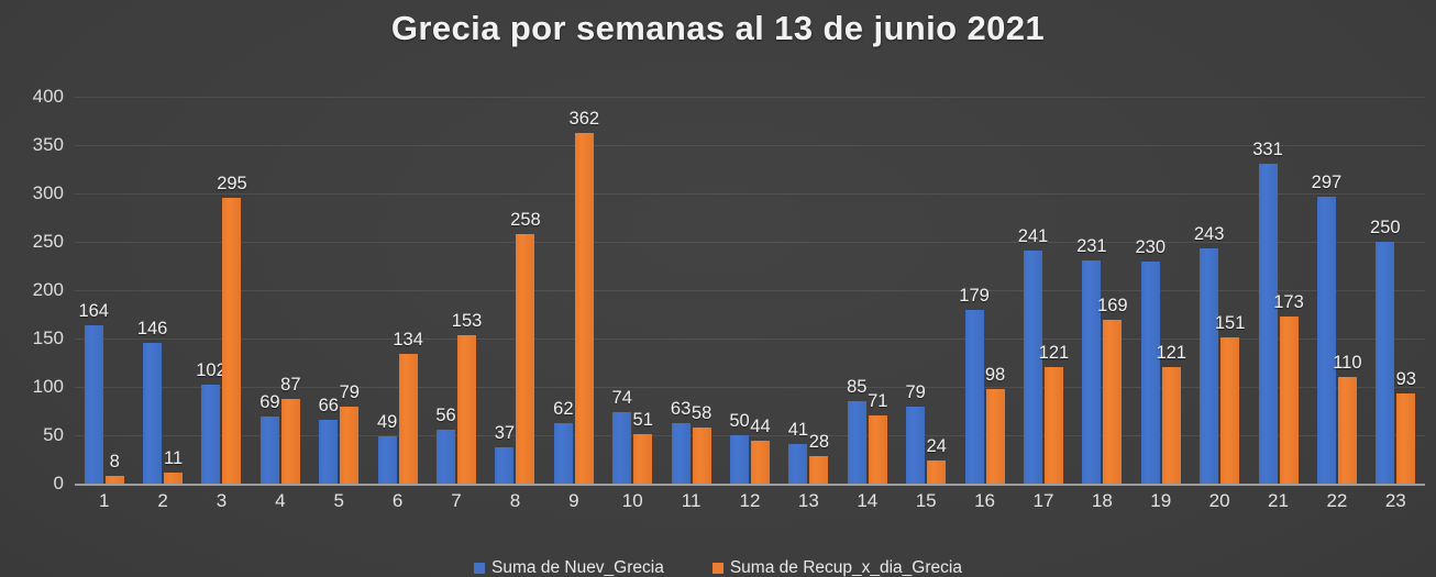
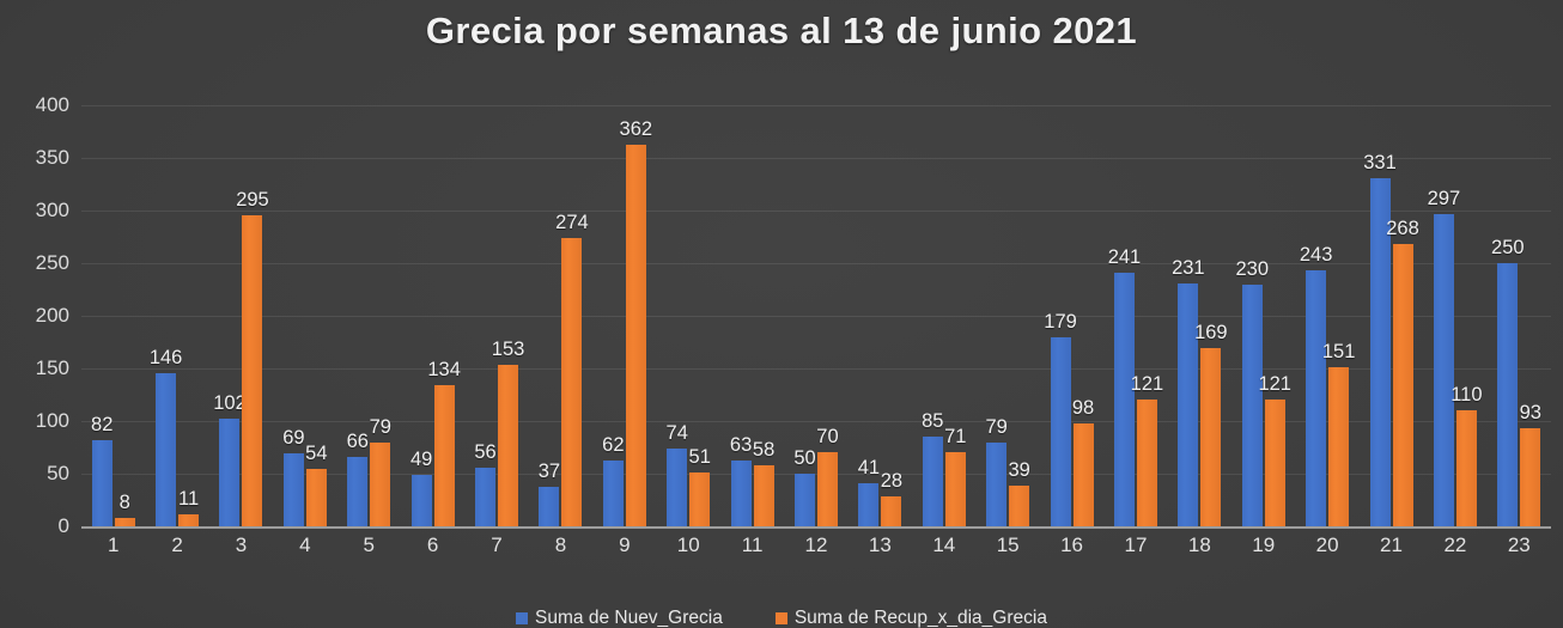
Suma de Nuev_Grecia/1: 164 -> 82
Suma de Recup_x_dia_Grecia/4: 87 -> 54
Suma de Recup_x_dia_Grecia/8: 258 -> 274
Suma de Recup_x_dia_Grecia/12: 44 -> 70
Suma de Recup_x_dia_Grecia/15: 24 -> 39
Suma de Recup_x_dia_Grecia/21: 173 -> 268
